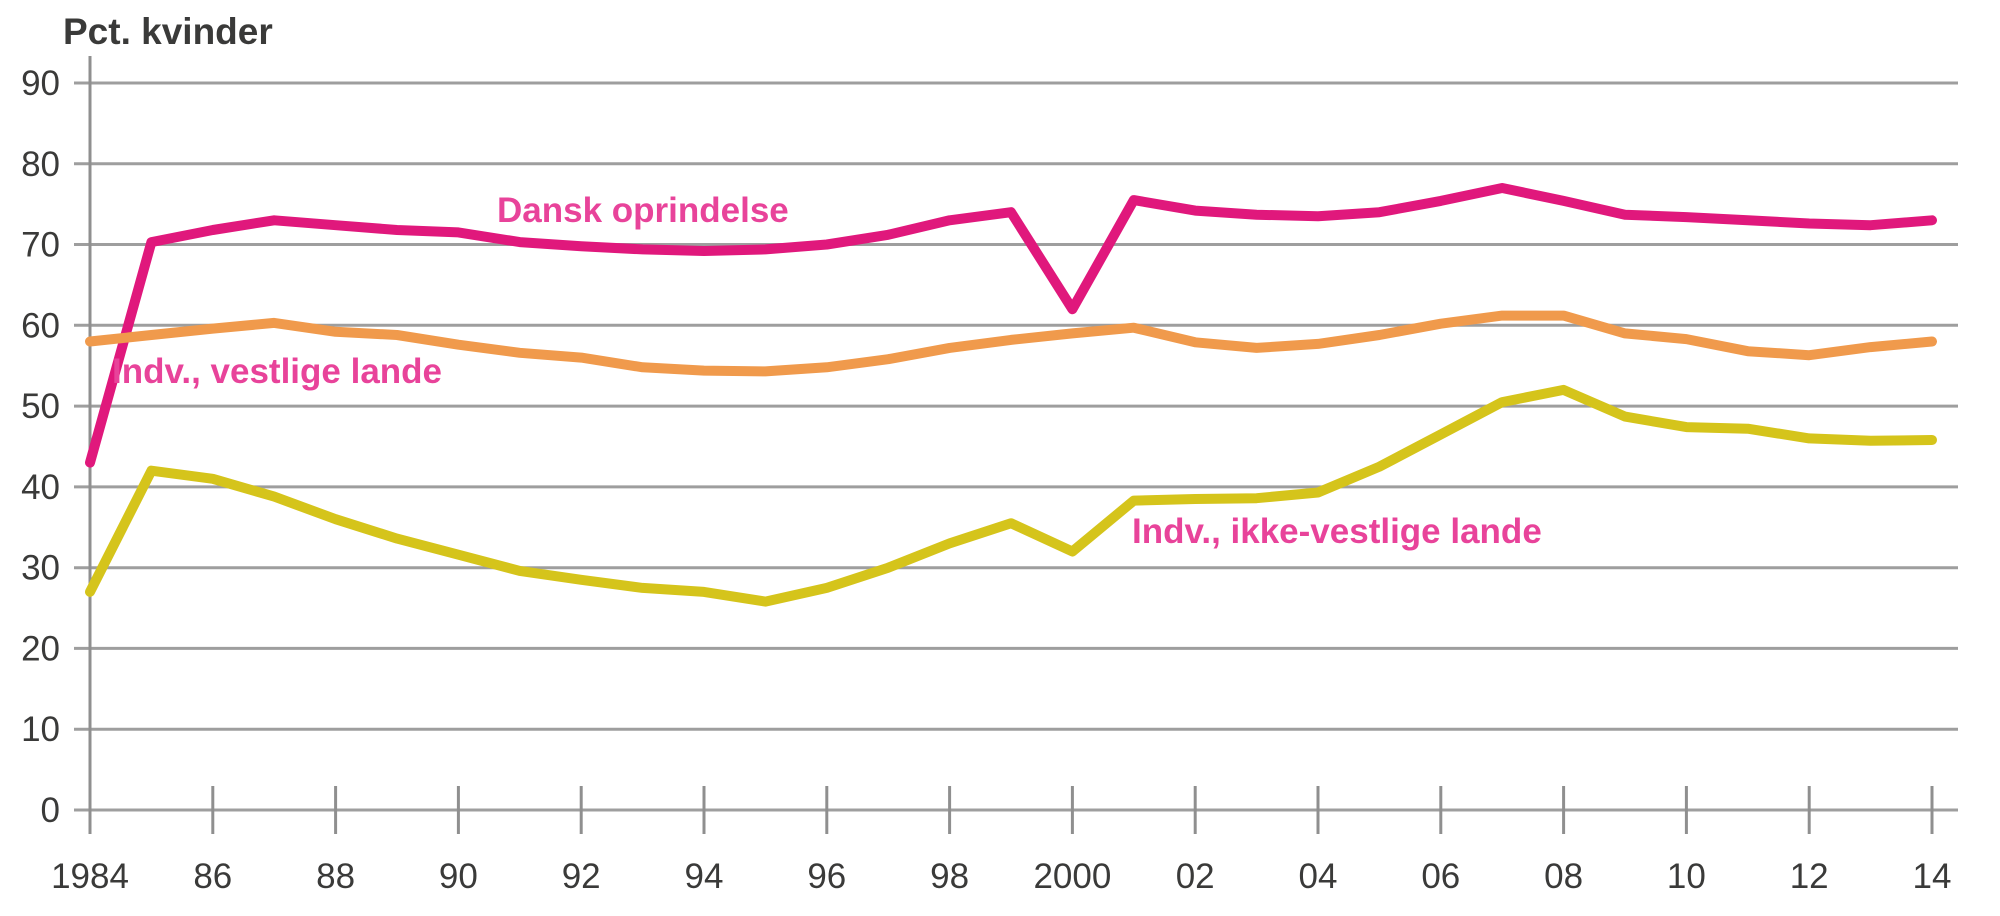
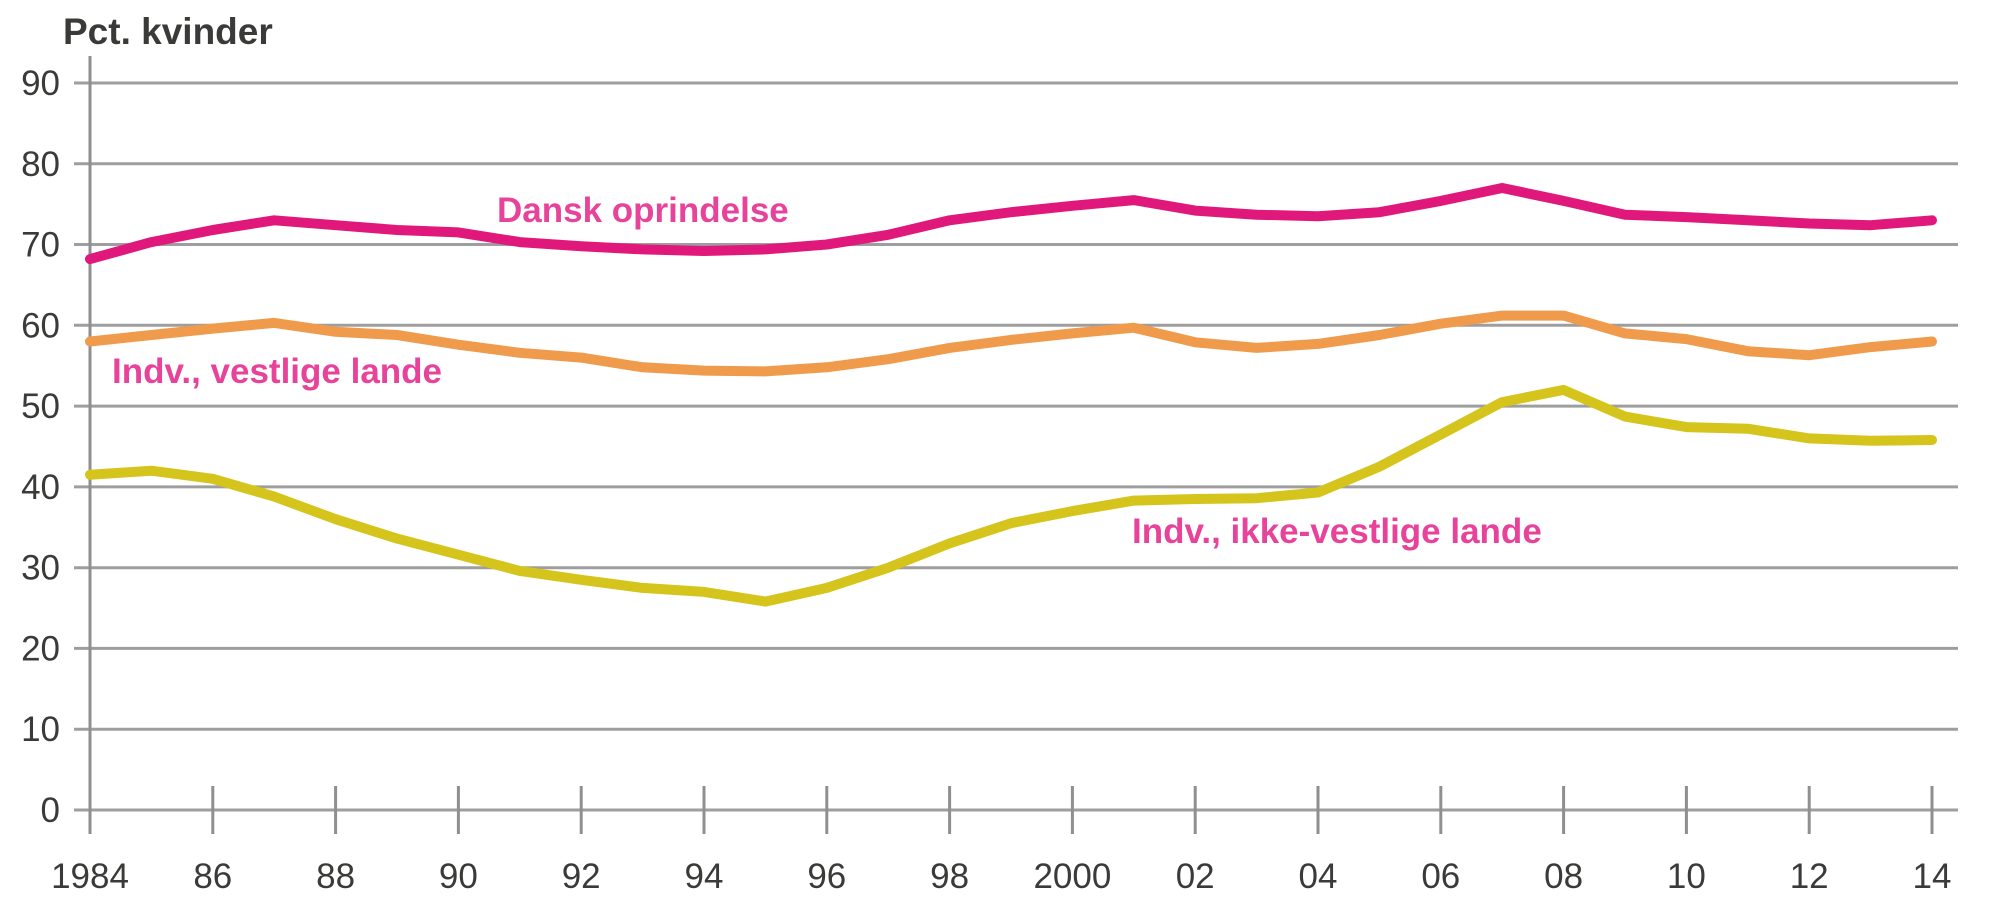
Dansk oprindelse/1984: 43 -> 68
Indv., ikke-vestlige lande/1984: 27 -> 42
Dansk oprindelse/2000: 62 -> 75
Indv., ikke-vestlige lande/2000: 32 -> 37
